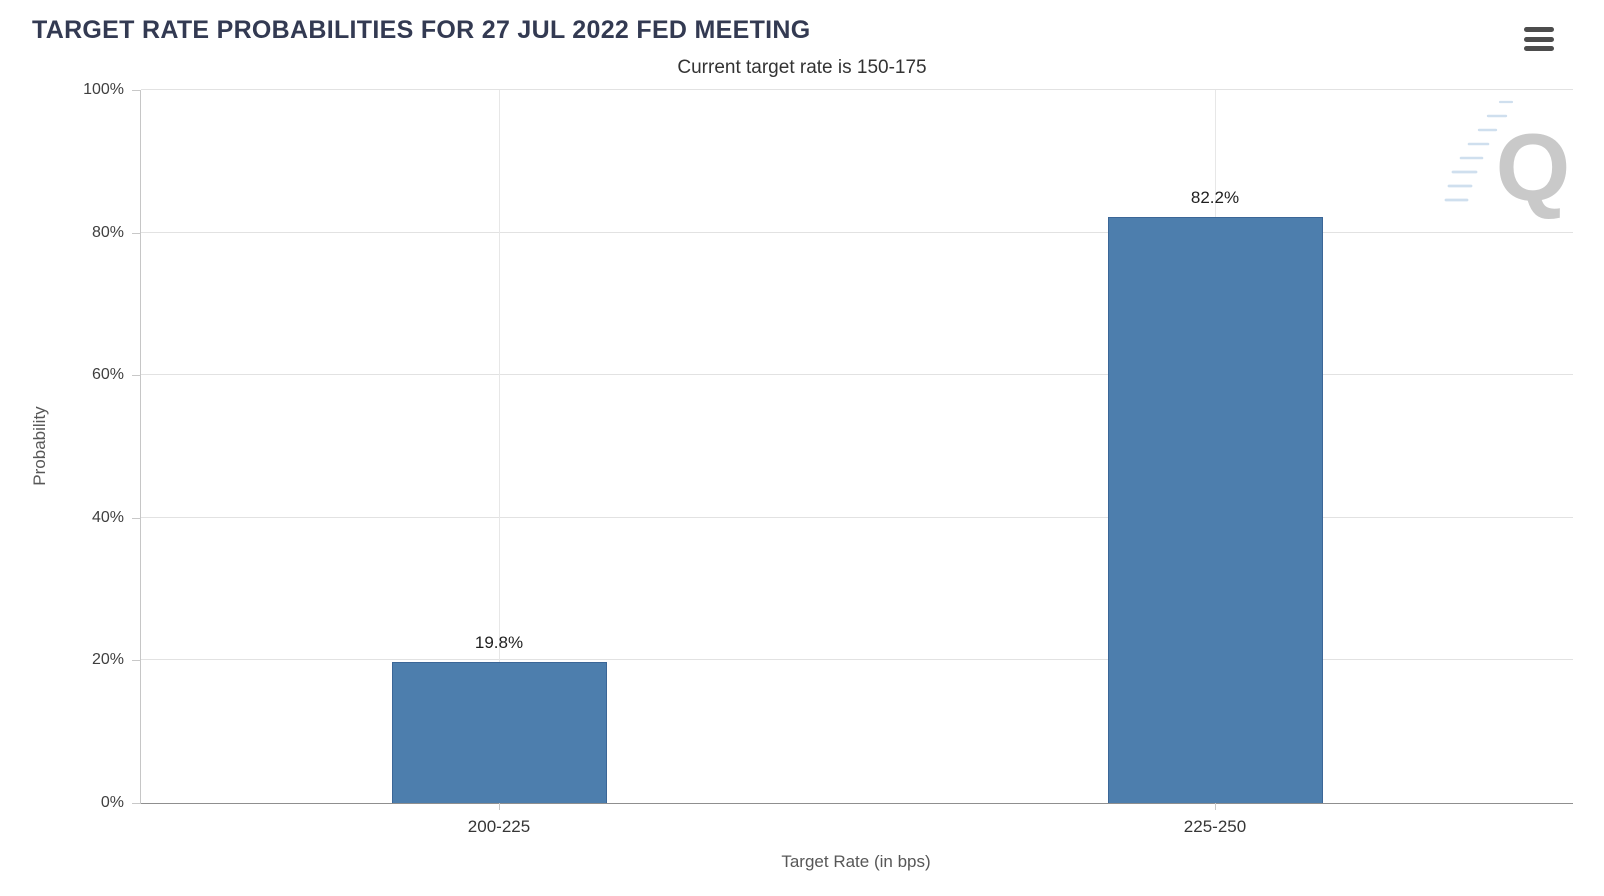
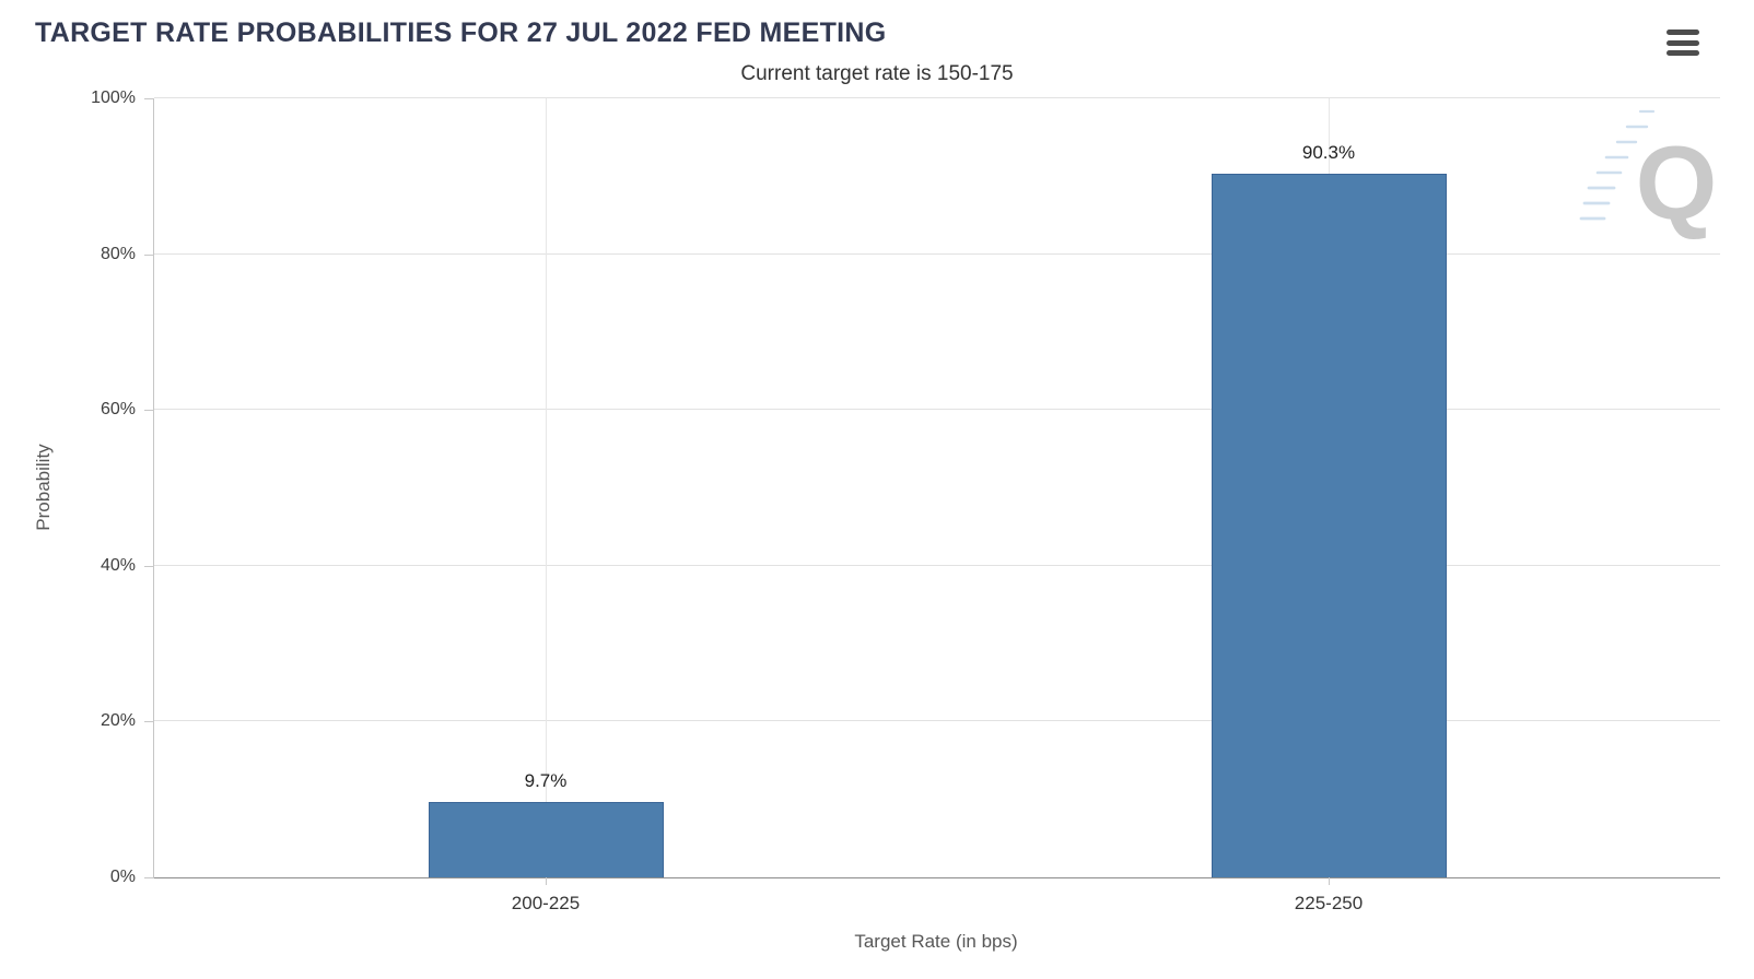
200-225: 19.8% -> 9.7%
225-250: 82.2% -> 90.3%
